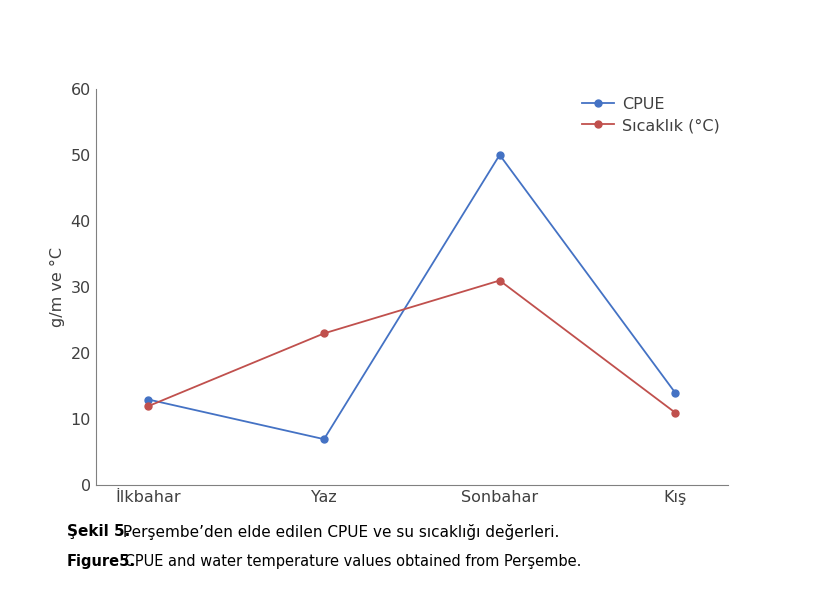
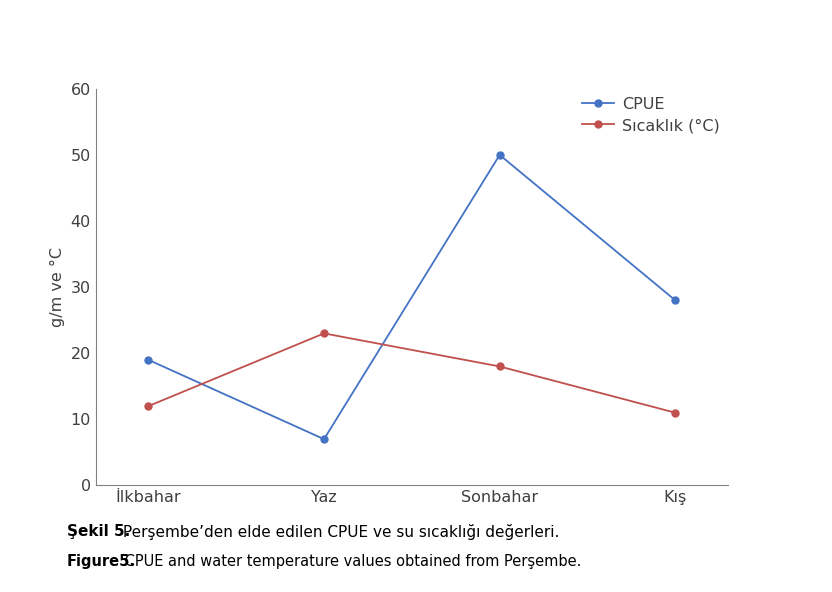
CPUE/İlkbahar: 13 -> 19
Sıcaklık (°C)/Sonbahar: 31 -> 18
CPUE/Kış: 14 -> 28
